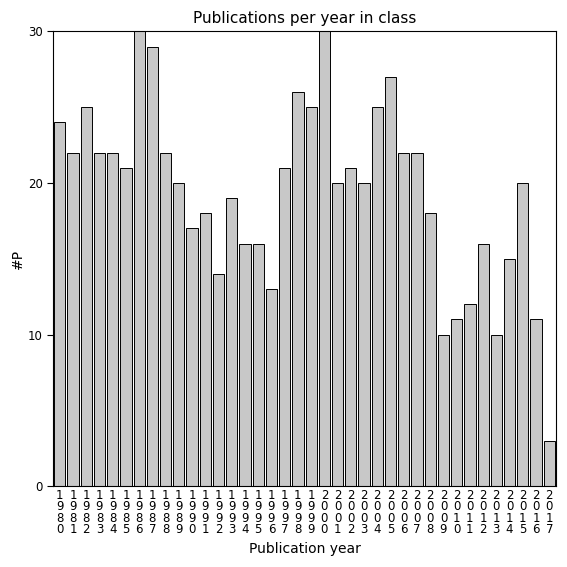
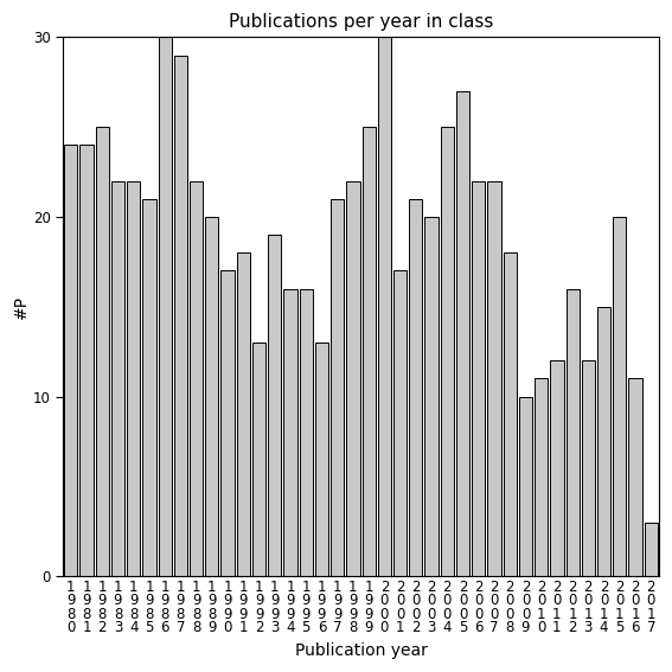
1 9 8 1: 22 -> 24
1 9 9 2: 14 -> 13
1 9 9 8: 26 -> 22
2 0 0 1: 20 -> 17
2 0 1 3: 10 -> 12
